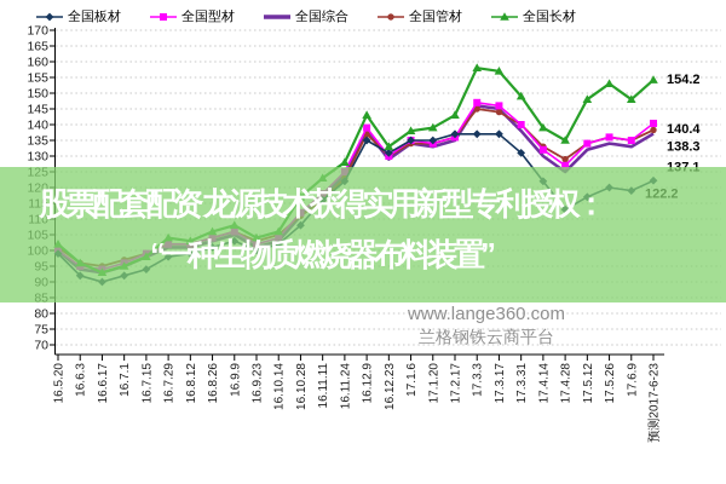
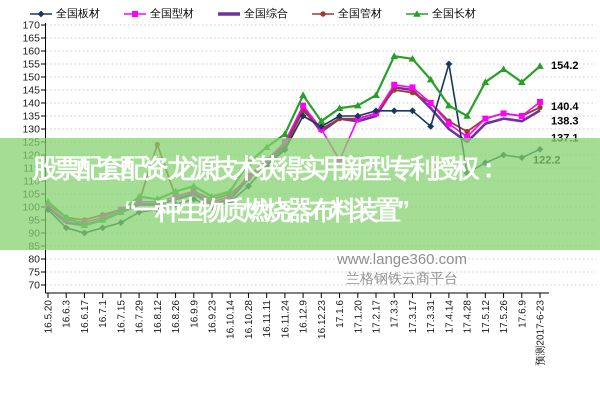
全国管材/16.8.12: 102 -> 124
全国型材/17.1.6: 135 -> 118
全国板材/17.4.14: 122 -> 155
